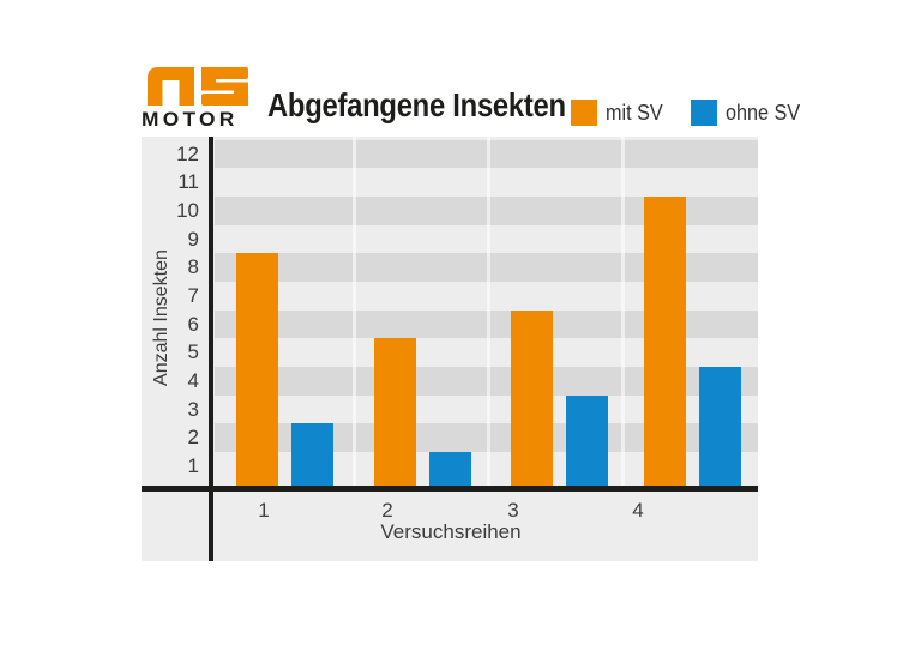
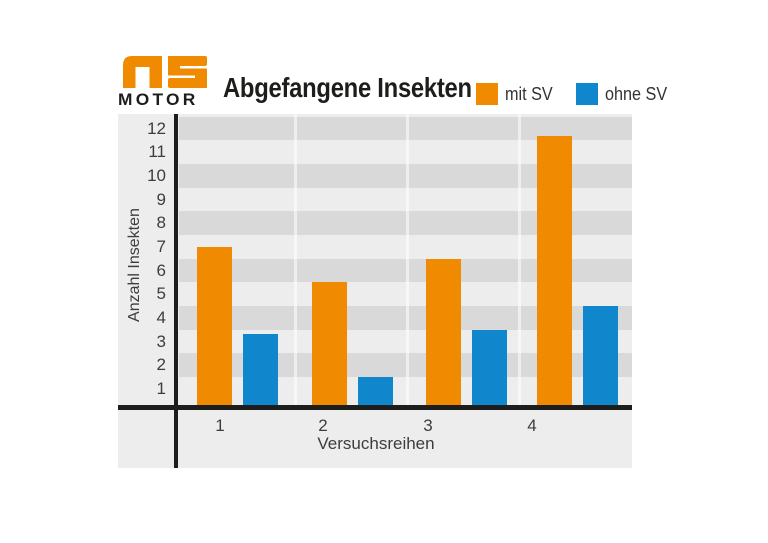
mit SV/1: 8.5 -> 7.0
ohne SV/1: 2.5 -> 3.3
mit SV/4: 10.5 -> 11.7
